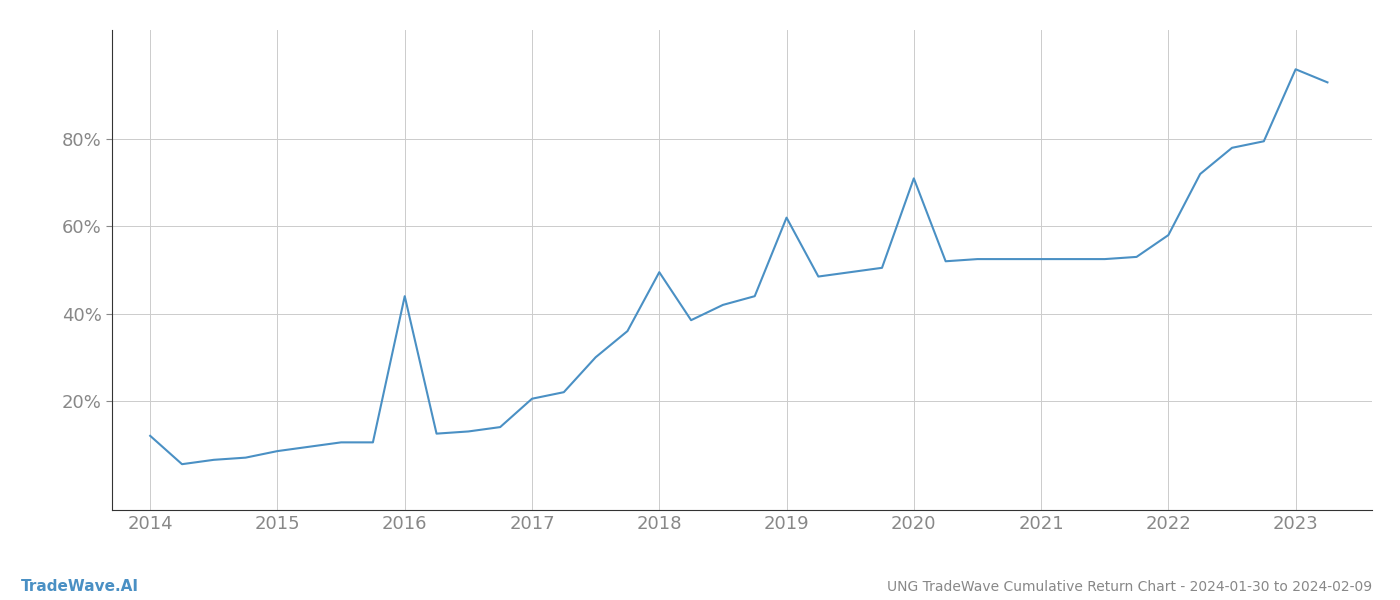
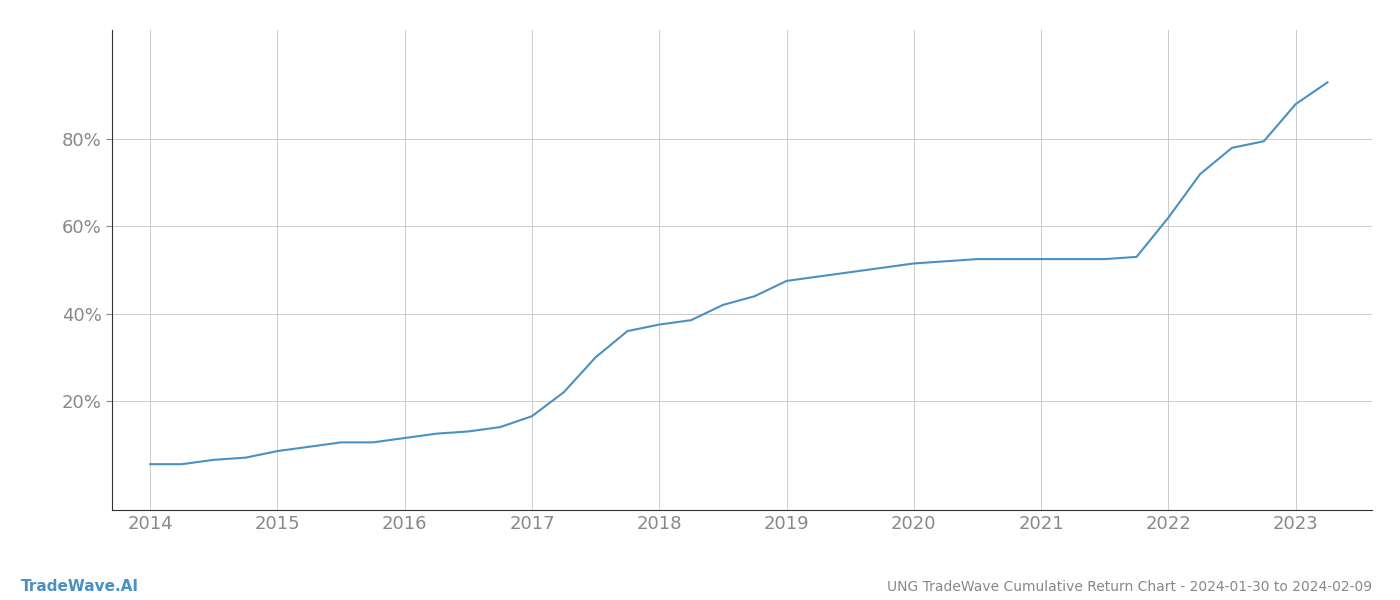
2014: 12.0% -> 5.5%
2016: 44.0% -> 11.5%
2017: 20.5% -> 16.5%
2018: 49.5% -> 37.5%
2019: 62.0% -> 47.5%
2020: 71.0% -> 51.5%
2022: 58.0% -> 62.0%
2023: 96.0% -> 88.0%
